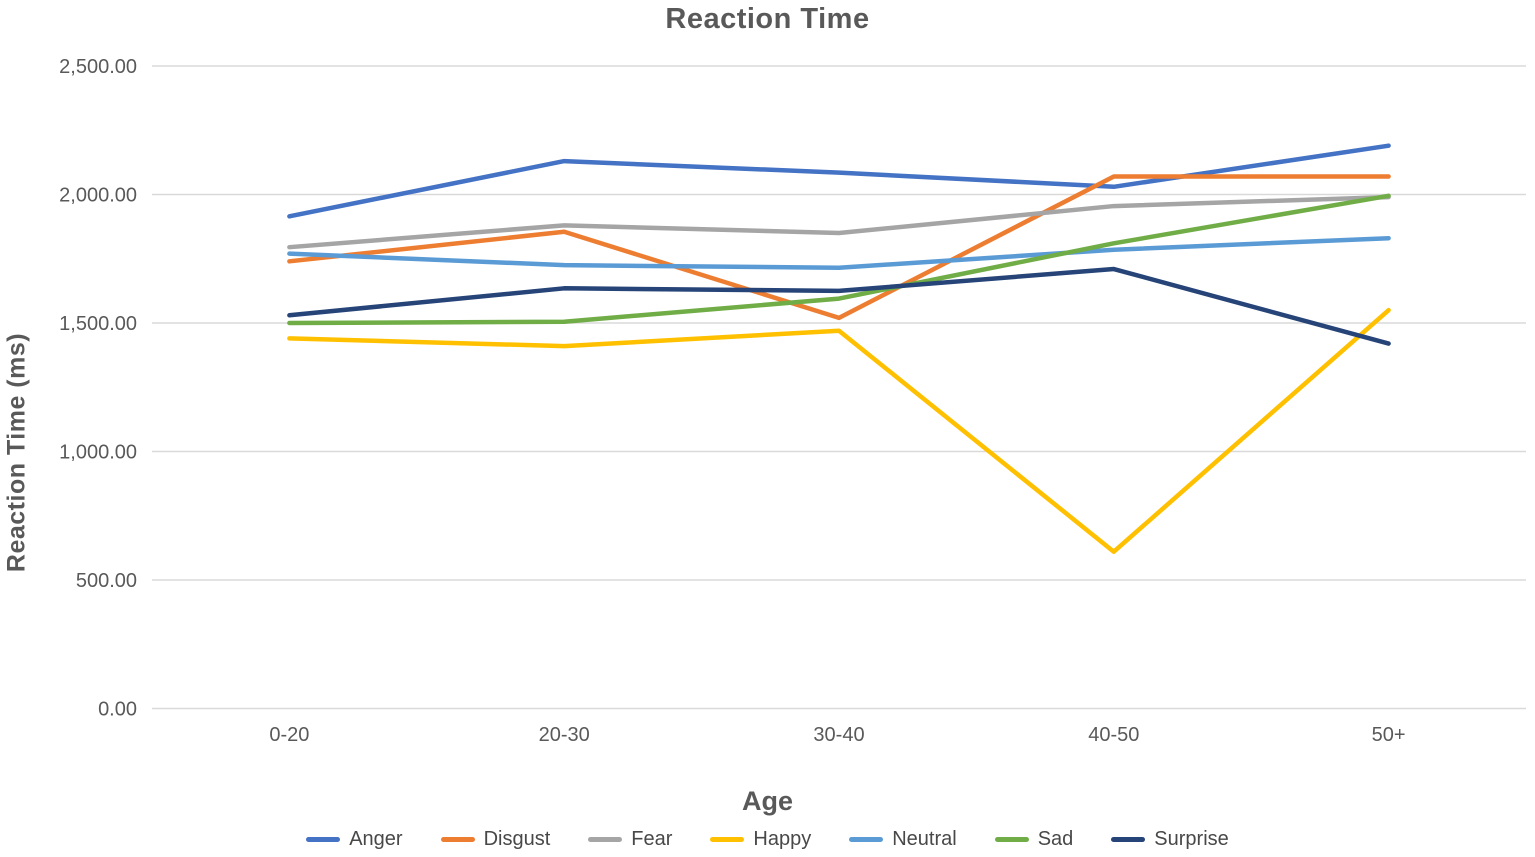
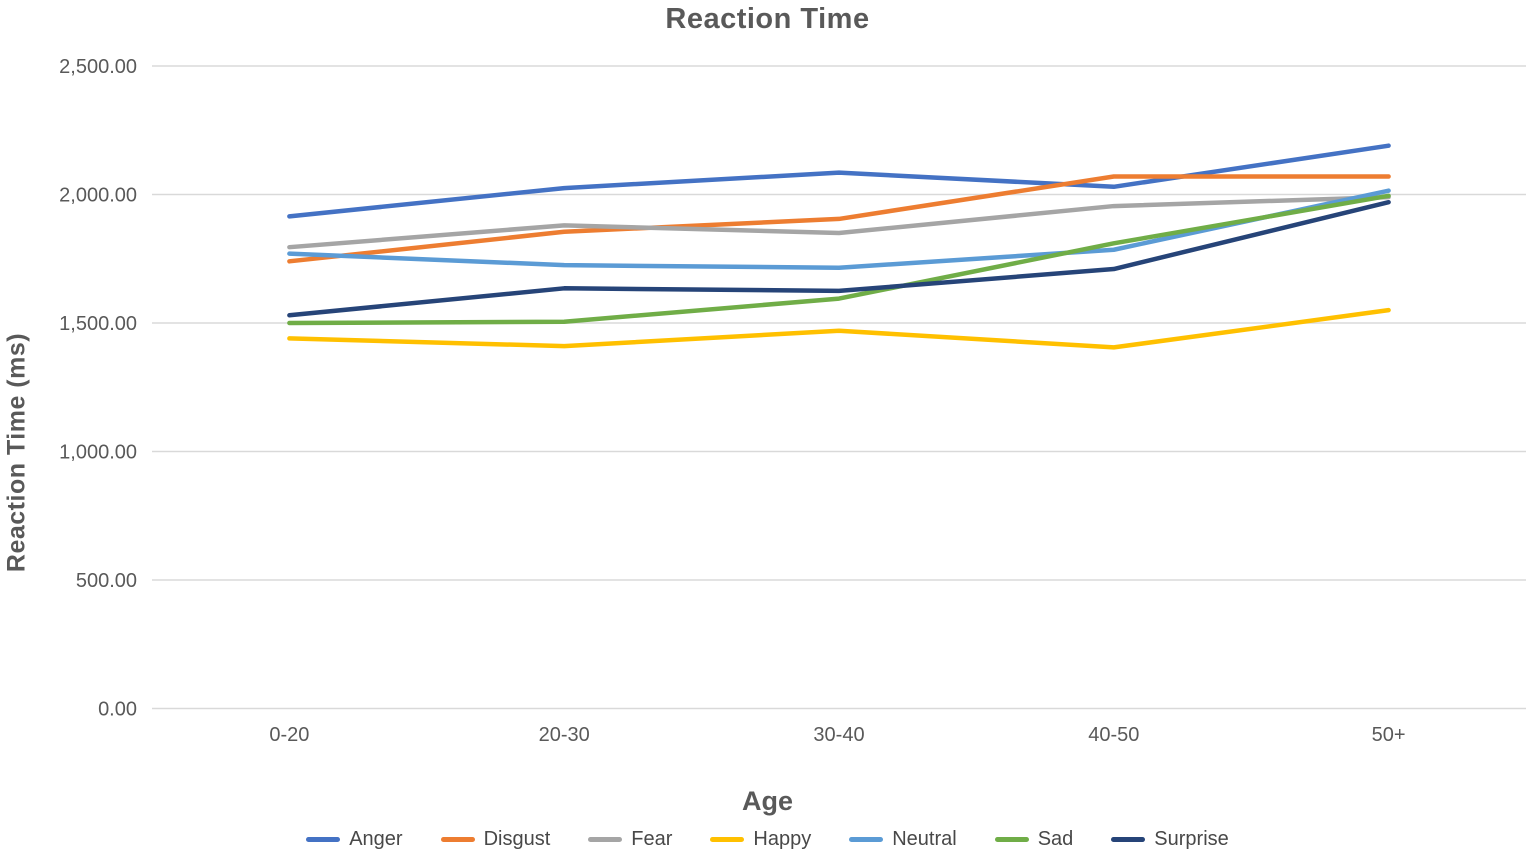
Anger/20-30: 2130 -> 2020
Disgust/30-40: 1520 -> 1900
Happy/40-50: 610 -> 1400
Neutral/50+: 1830 -> 2020
Surprise/50+: 1420 -> 1970
